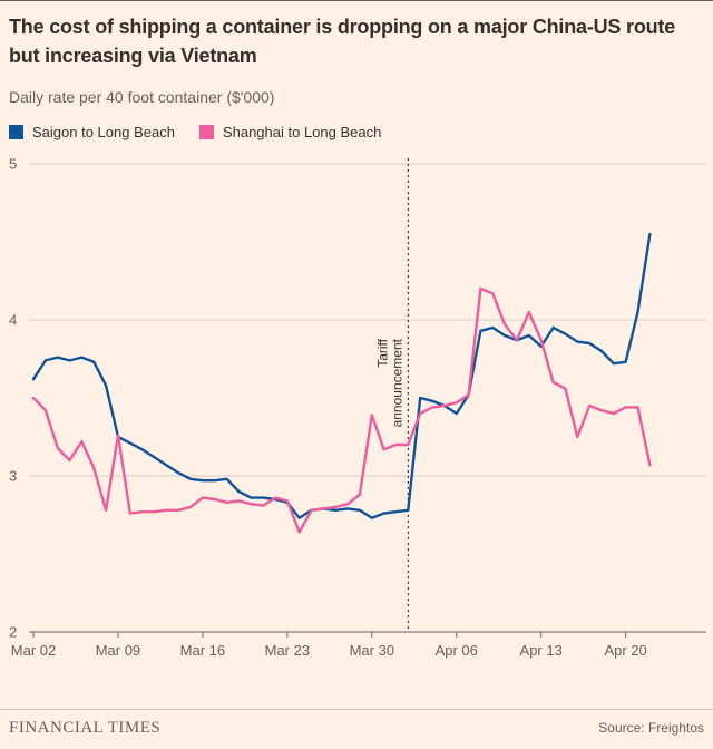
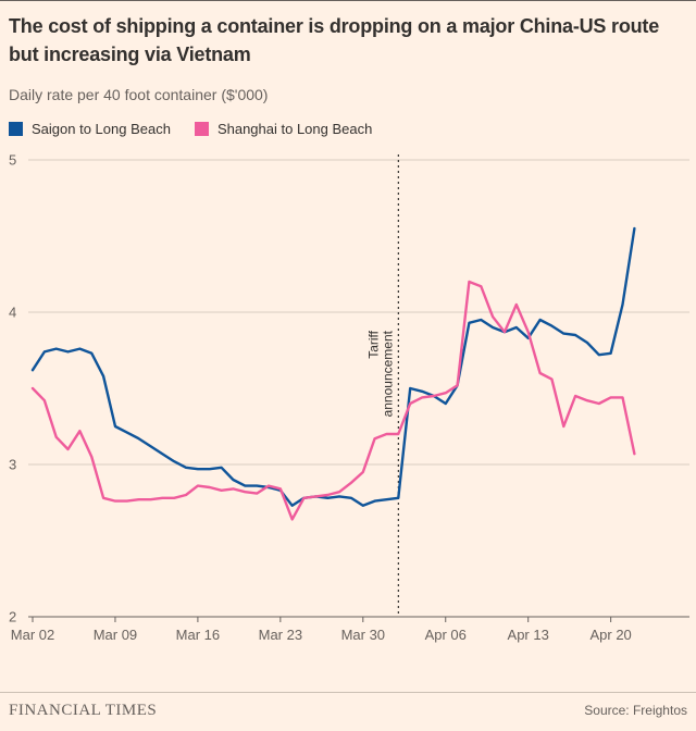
Shanghai to Long Beach/Mar 09: 3.26 -> 2.76
Shanghai to Long Beach/Mar 30: 3.39 -> 2.95
